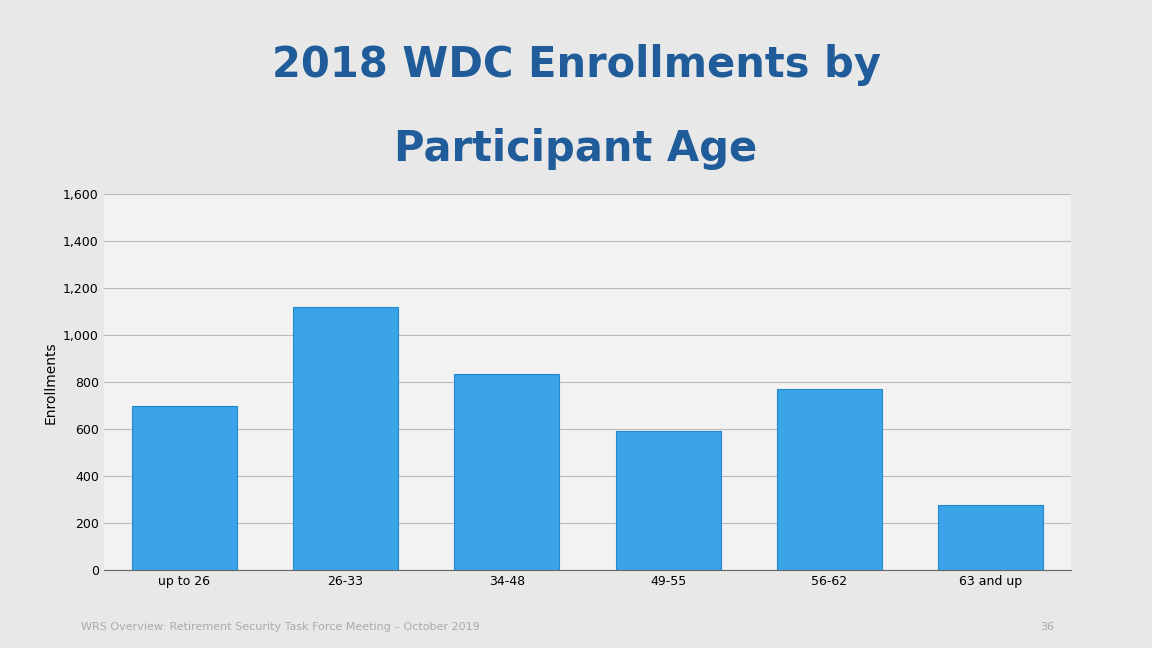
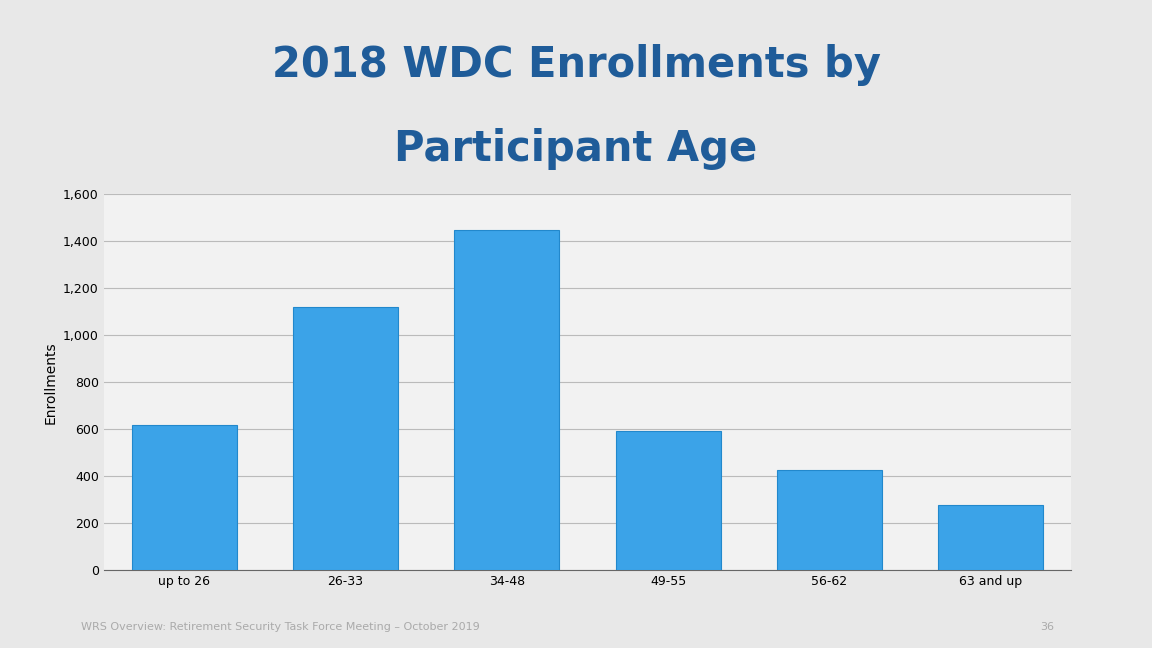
up to 26: 700 -> 620
34-48: 835 -> 1,450
56-62: 770 -> 425
